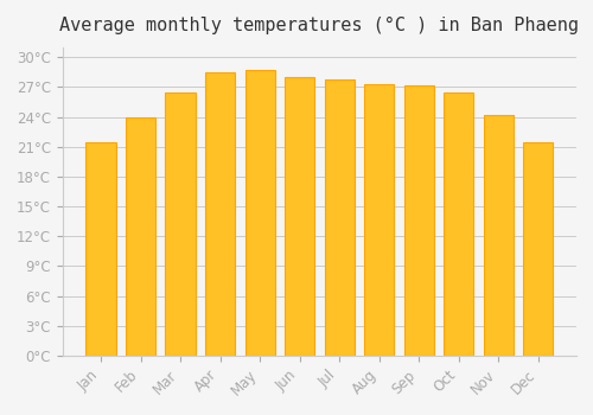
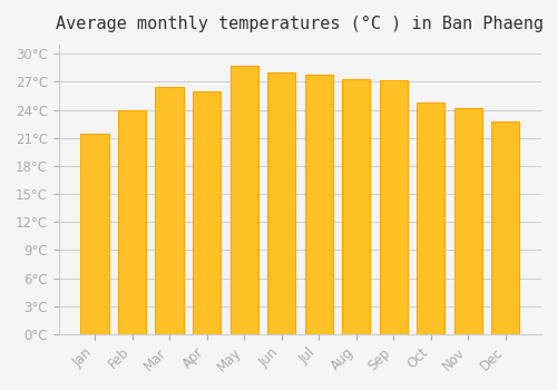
Apr: 28.5°C -> 26.0°C
Oct: 26.5°C -> 24.8°C
Dec: 21.5°C -> 22.8°C
